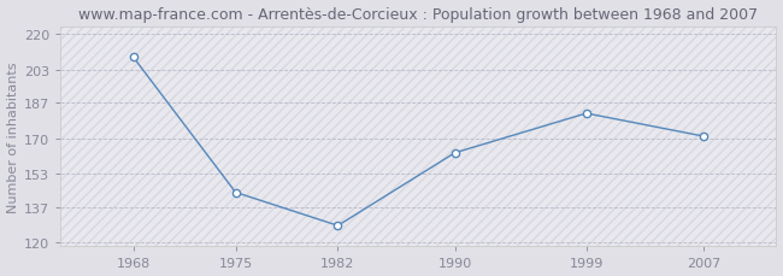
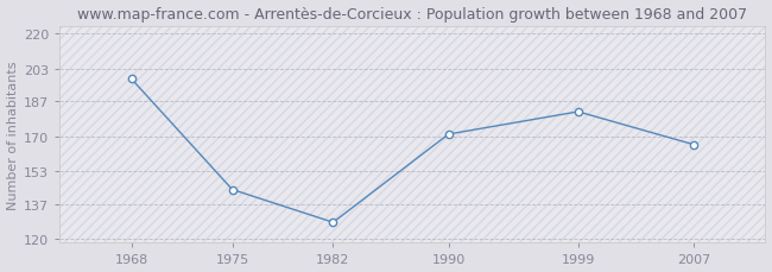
1968: 209 -> 198
1990: 163 -> 171
2007: 171 -> 166
